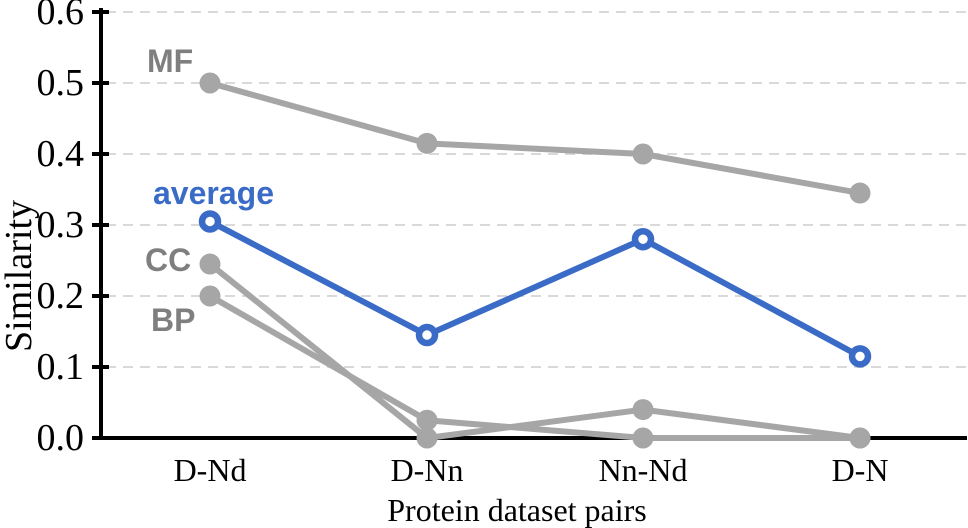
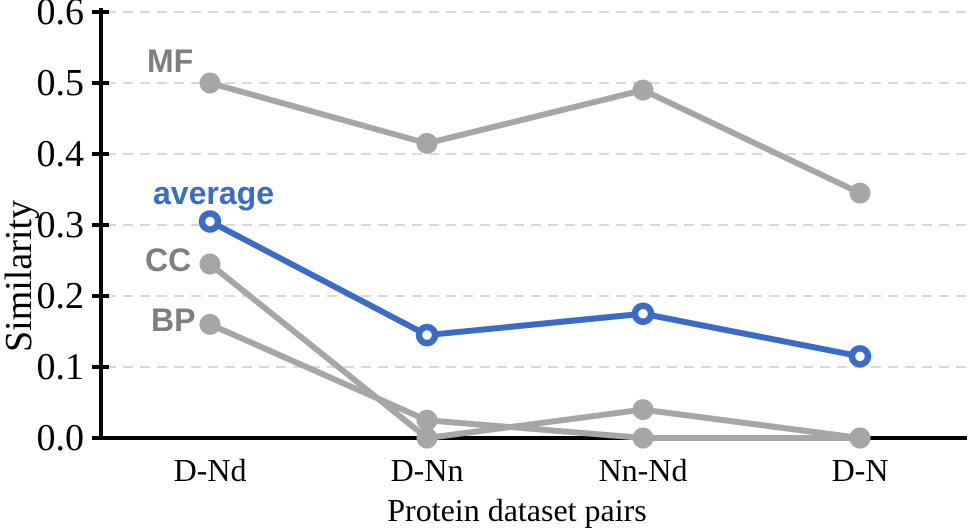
BP/D-Nd: 0.20 -> 0.16
MF/Nn-Nd: 0.40 -> 0.49
average/Nn-Nd: 0.28 -> 0.17
